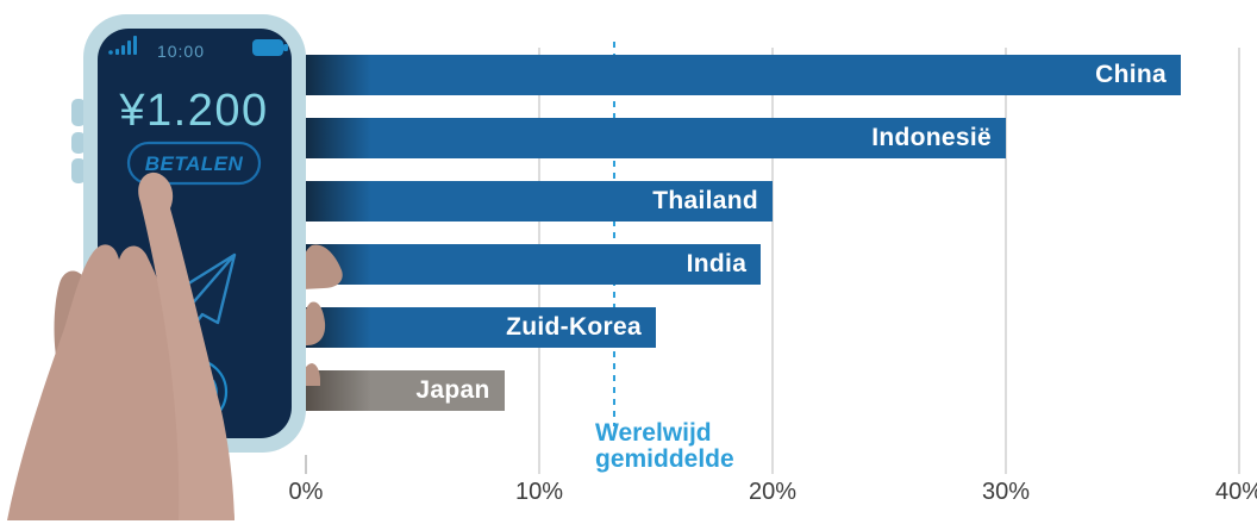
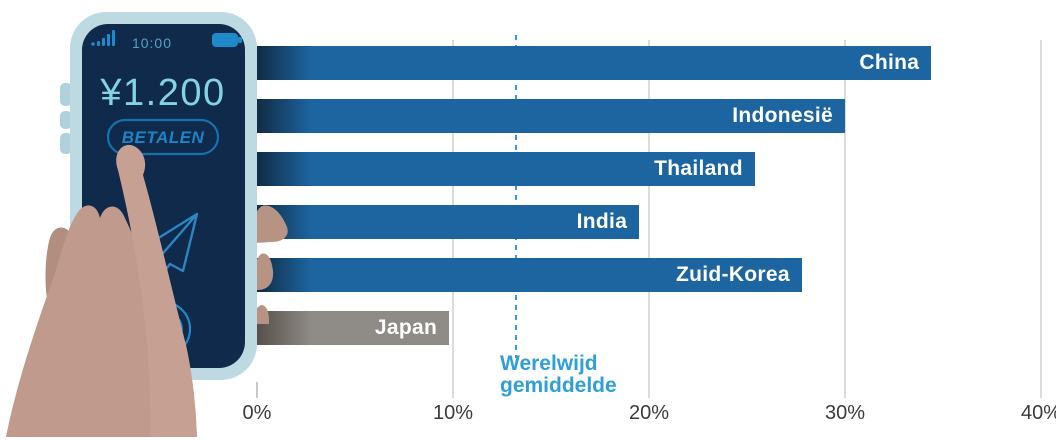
China: 37.5% -> 34.4%
Thailand: 20.0% -> 25.4%
Zuid-Korea: 15.0% -> 27.8%
Japan: 8.5% -> 9.8%
